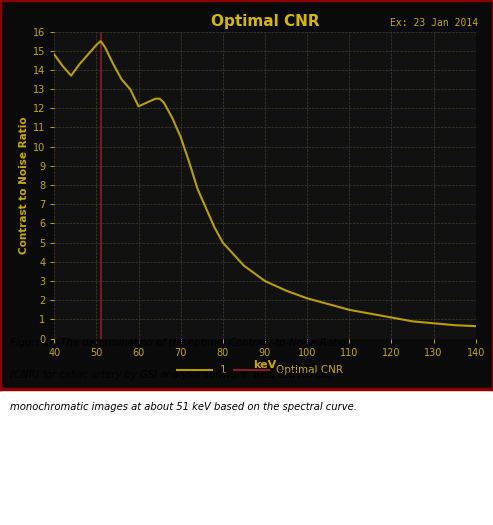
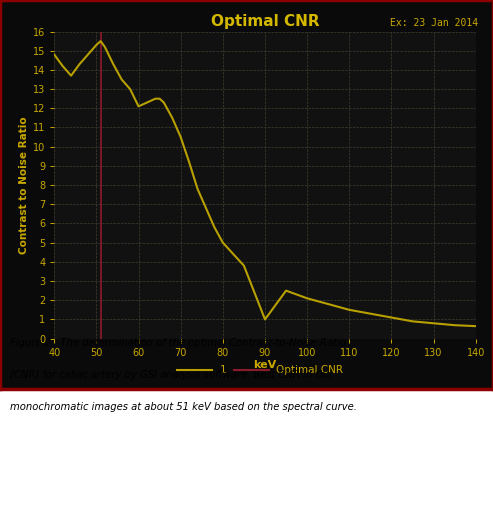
90: 3.0 -> 1.0
